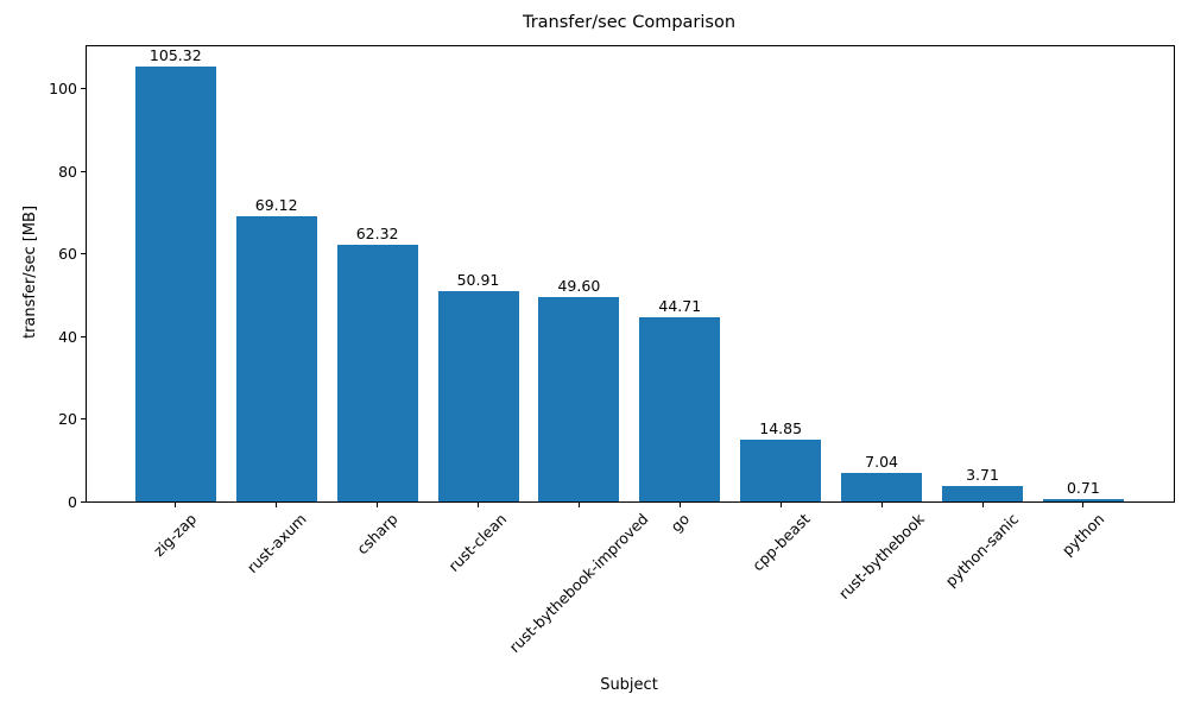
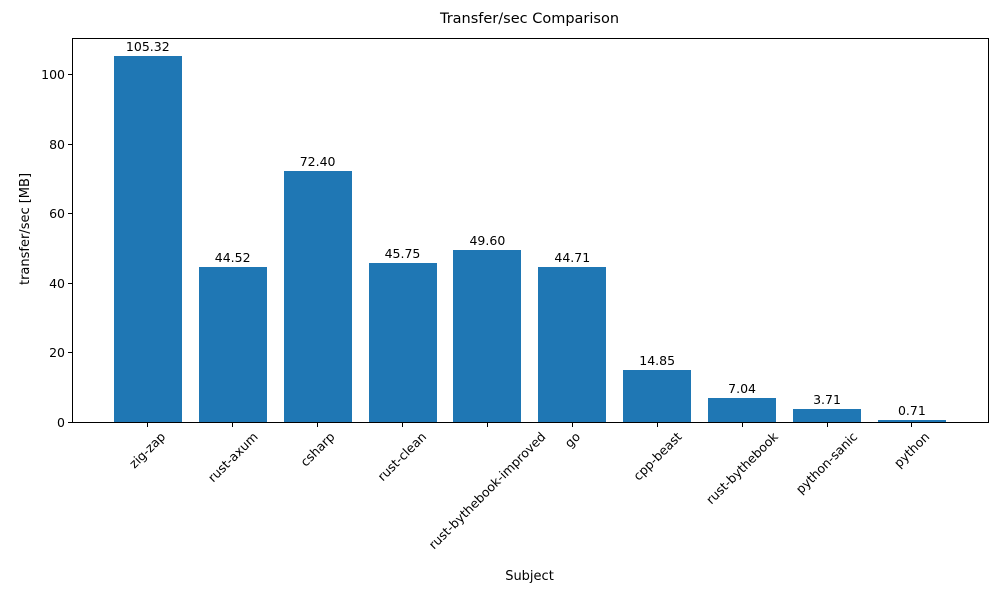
rust-axum: 69.12 -> 44.52
csharp: 62.32 -> 72.40
rust-clean: 50.91 -> 45.75
